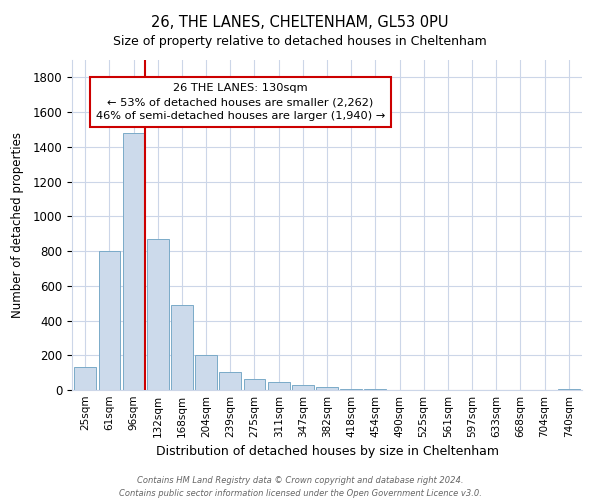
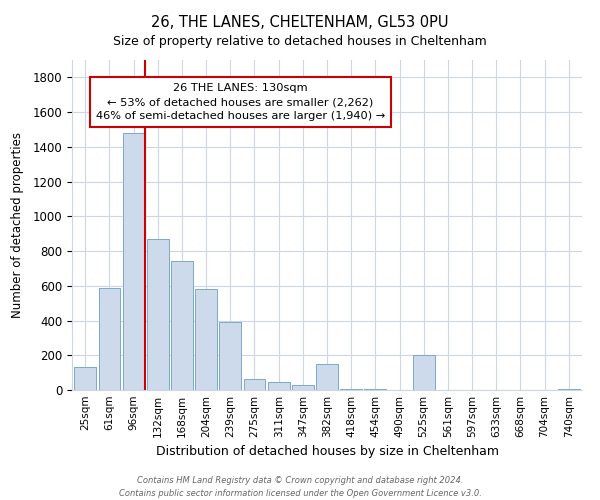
61sqm: 800 -> 590
168sqm: 490 -> 740
204sqm: 200 -> 580
239sqm: 100 -> 390
382sqm: 20 -> 150
525sqm: 0 -> 200
